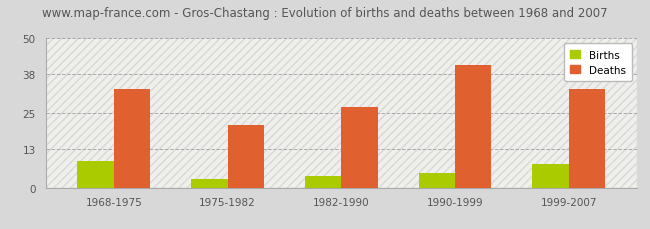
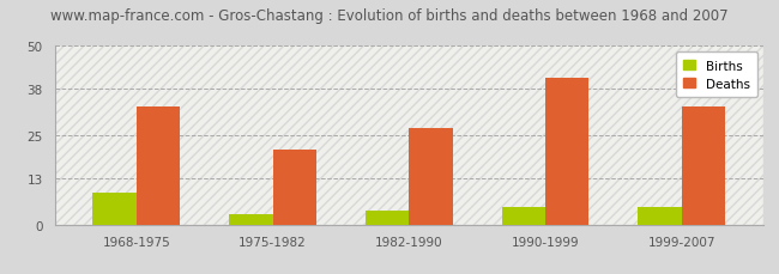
Births/1999-2007: 8 -> 5
